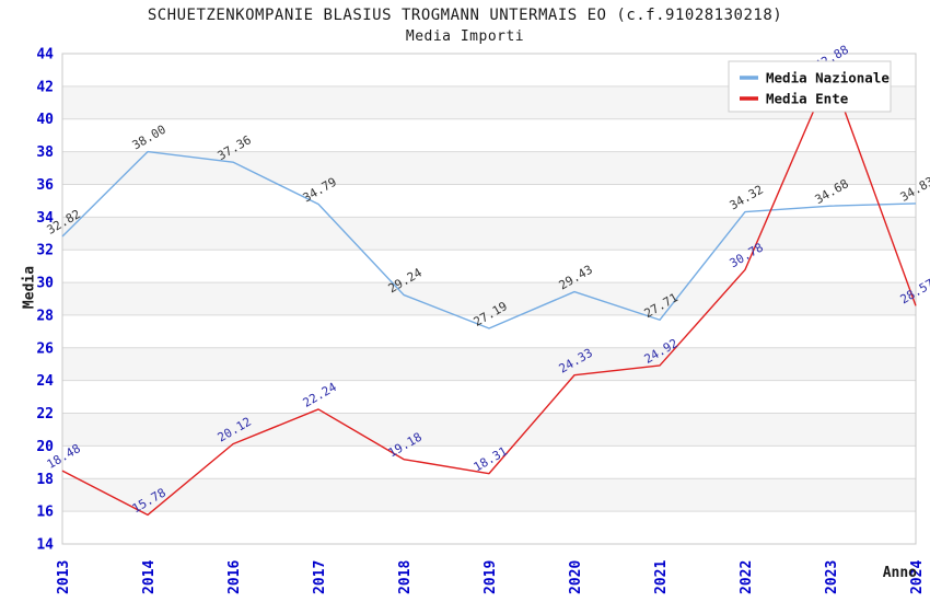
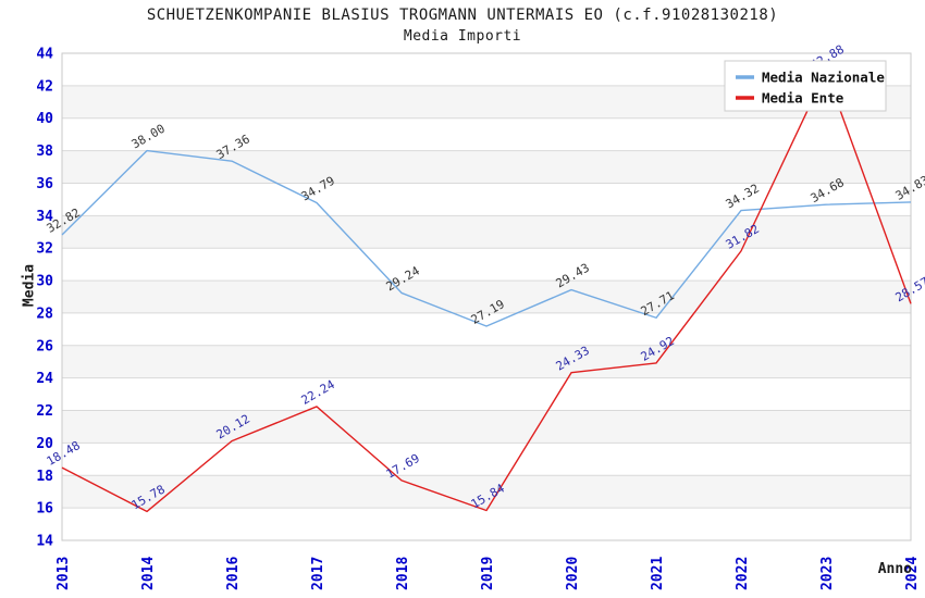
Media Ente/2018: 19.18 -> 17.69
Media Ente/2019: 18.31 -> 15.84
Media Ente/2022: 30.78 -> 31.82
